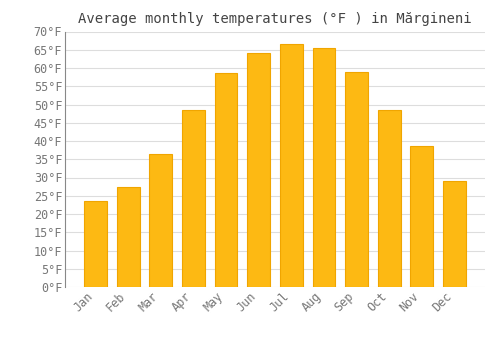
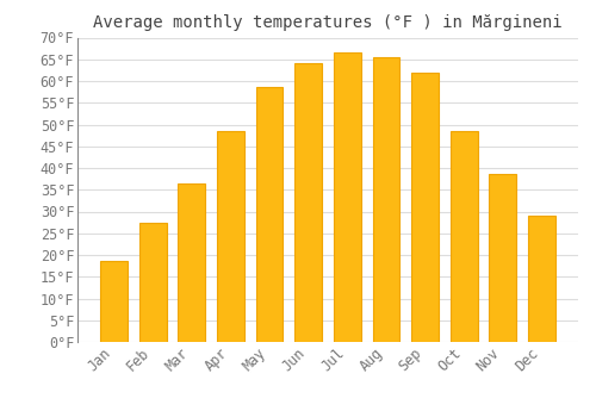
Jan: 23.5°F -> 18.5°F
Sep: 59.0°F -> 62.0°F
